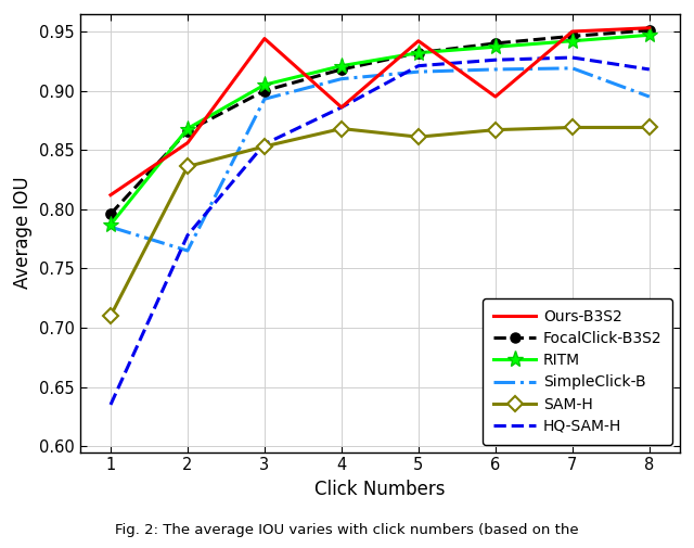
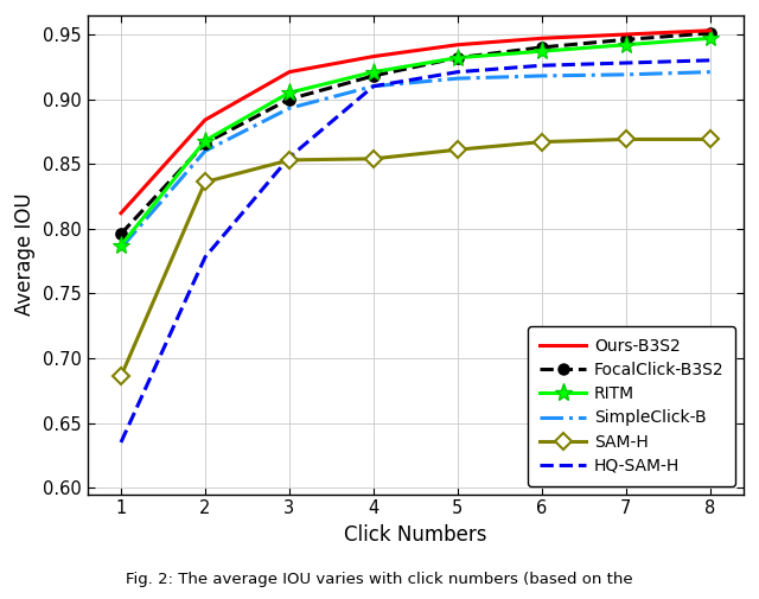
SAM-H/1: 0.710 -> 0.686
Ours-B3S2/2: 0.856 -> 0.884
SimpleClick-B/2: 0.765 -> 0.860
Ours-B3S2/3: 0.944 -> 0.921
Ours-B3S2/4: 0.886 -> 0.933
SAM-H/4: 0.868 -> 0.854
HQ-SAM-H/4: 0.886 -> 0.910
Ours-B3S2/6: 0.895 -> 0.947
SimpleClick-B/8: 0.895 -> 0.921
HQ-SAM-H/8: 0.918 -> 0.930
